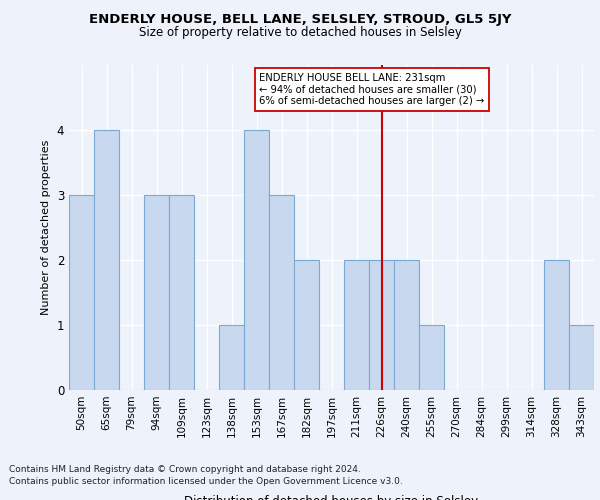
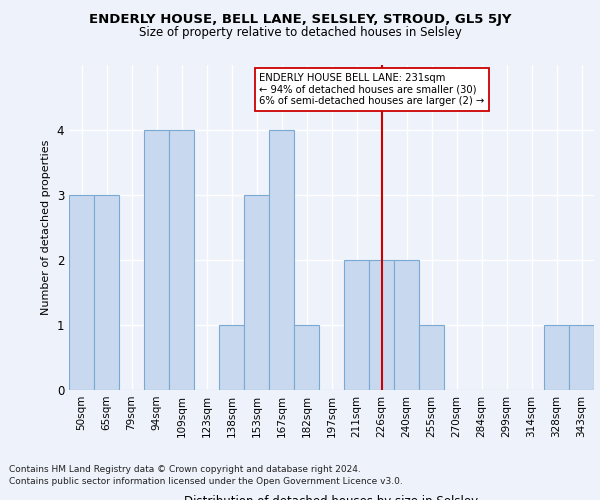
65sqm: 4 -> 3
94sqm: 3 -> 4
109sqm: 3 -> 4
153sqm: 4 -> 3
167sqm: 3 -> 4
182sqm: 2 -> 1
328sqm: 2 -> 1
